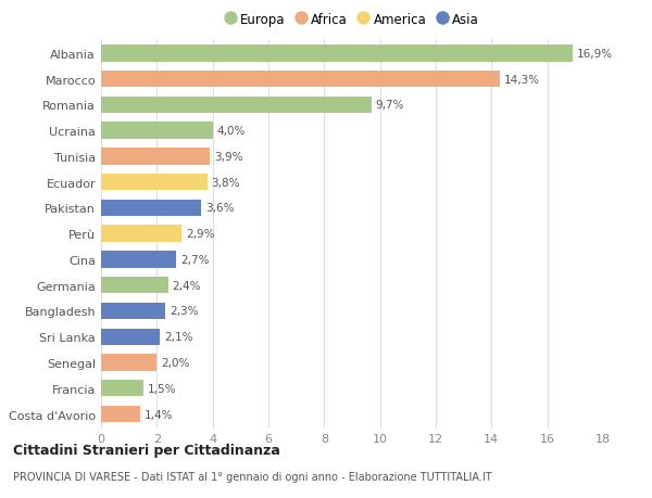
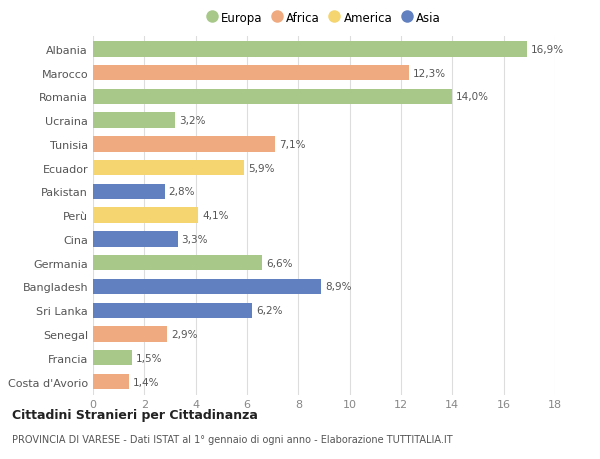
Marocco: 14,3% -> 12,3%
Romania: 9,7% -> 14,0%
Ucraina: 4,0% -> 3,2%
Tunisia: 3,9% -> 7,1%
Ecuador: 3,8% -> 5,9%
Pakistan: 3,6% -> 2,8%
Perù: 2,9% -> 4,1%
Cina: 2,7% -> 3,3%
Germania: 2,4% -> 6,6%
Bangladesh: 2,3% -> 8,9%
Sri Lanka: 2,1% -> 6,2%
Senegal: 2,0% -> 2,9%
